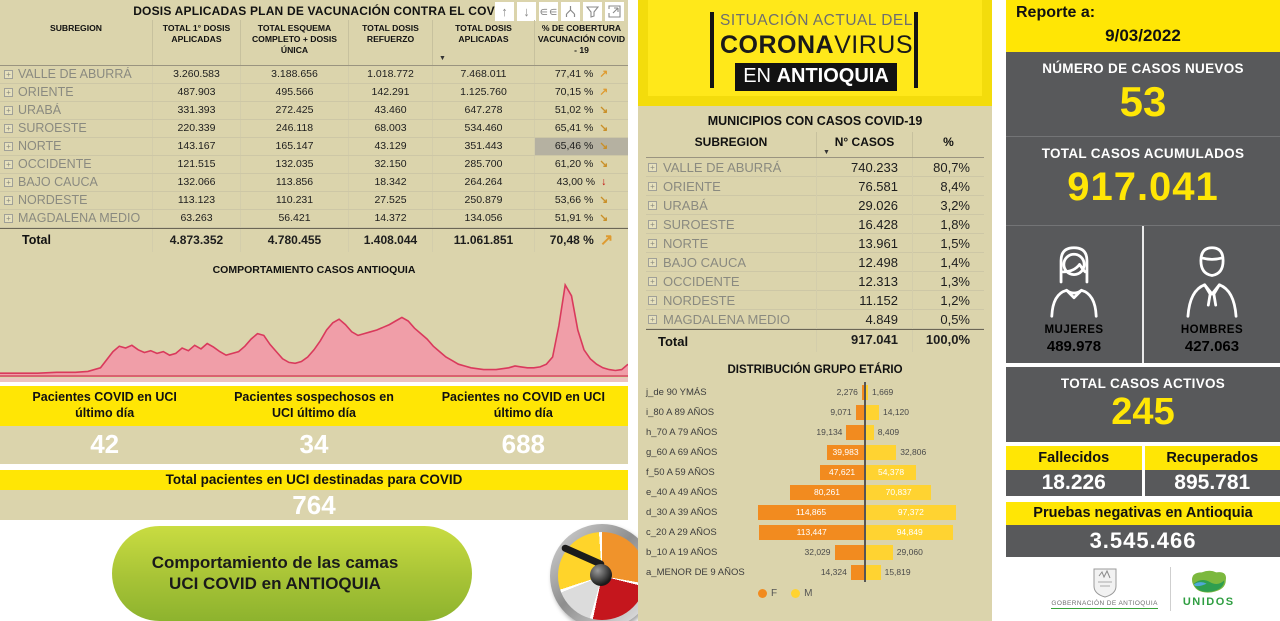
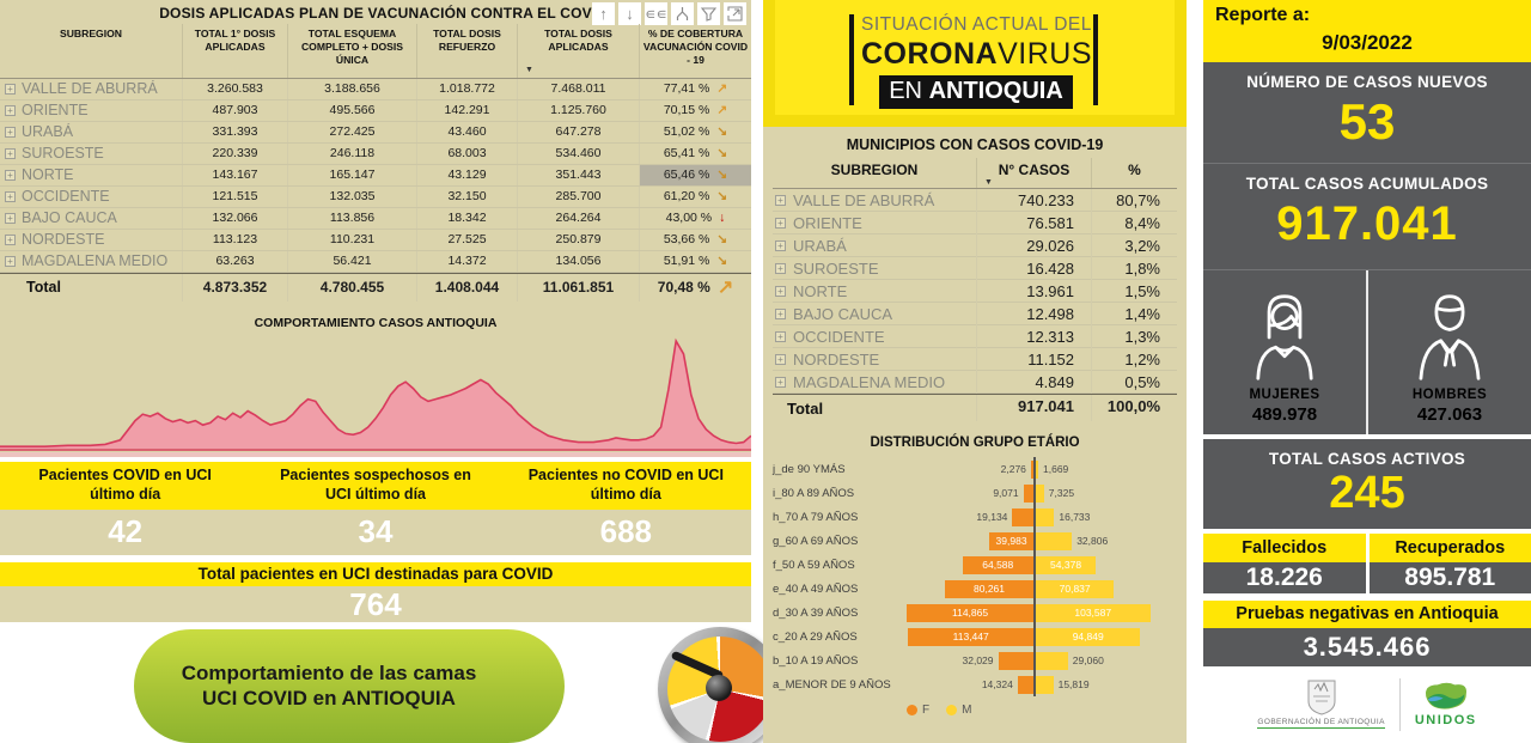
DISTRIBUCIÓN GRUPO ETÁRIO/M/i_80 A 89 AÑOS: 14,120 -> 7,325
DISTRIBUCIÓN GRUPO ETÁRIO/M/h_70 A 79 AÑOS: 8,409 -> 16,733
DISTRIBUCIÓN GRUPO ETÁRIO/F/f_50 A 59 AÑOS: 47,621 -> 64,588
DISTRIBUCIÓN GRUPO ETÁRIO/M/d_30 A 39 AÑOS: 97,372 -> 103,587
